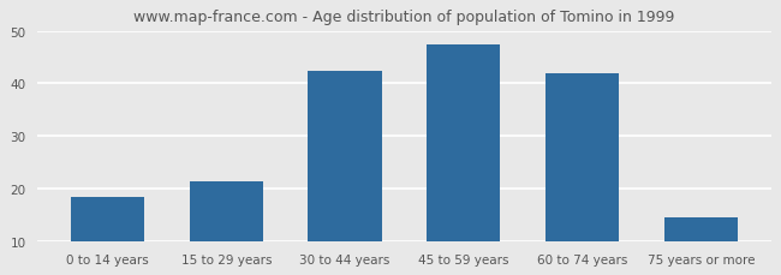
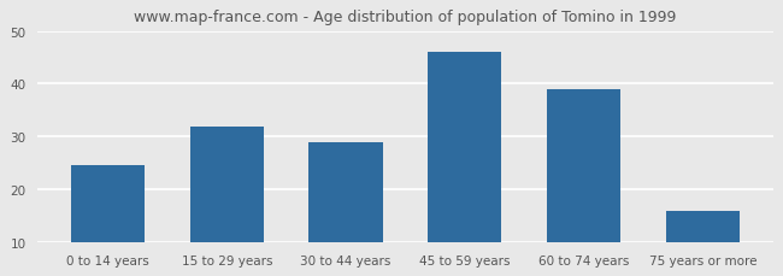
0 to 14 years: 18.5 -> 24.5
15 to 29 years: 21.5 -> 32.0
30 to 44 years: 42.5 -> 29.0
45 to 59 years: 47.5 -> 46.0
60 to 74 years: 42.0 -> 39.0
75 years or more: 14.5 -> 16.0
